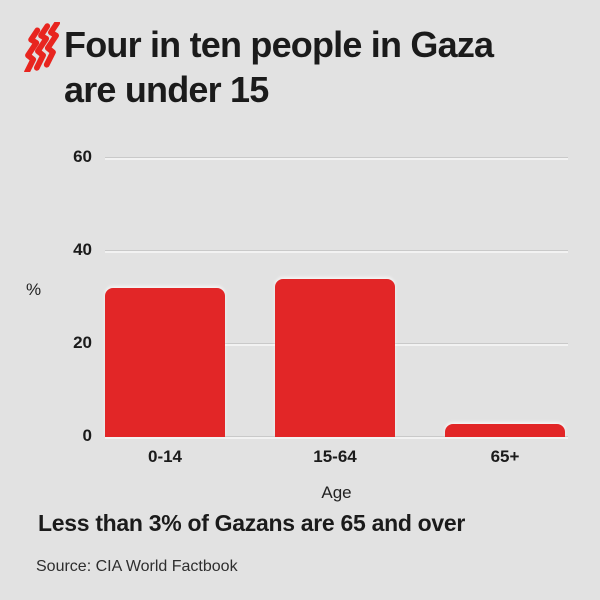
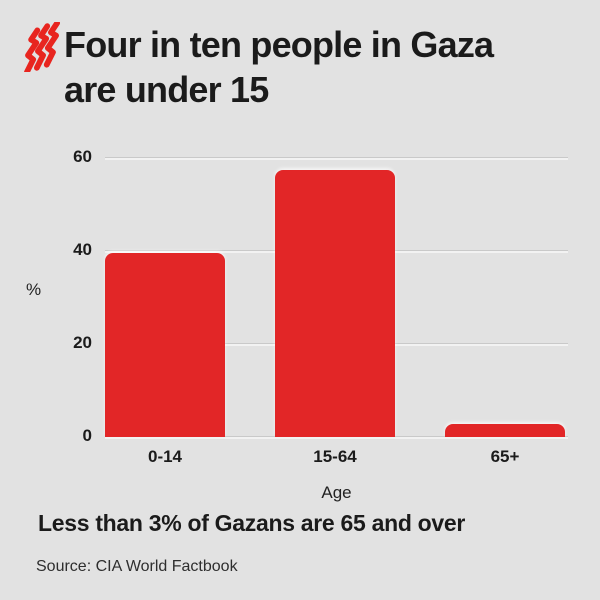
0-14: 32 -> 40
15-64: 34 -> 58
